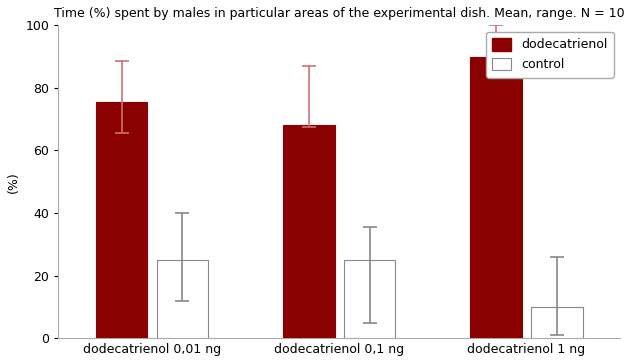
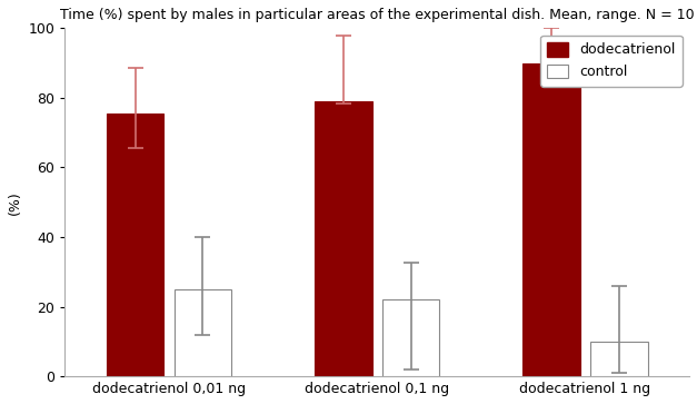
dodecatrienol/dodecatrienol 0,1 ng: 68.0 -> 79.0
control/dodecatrienol 0,1 ng: 25 -> 22
